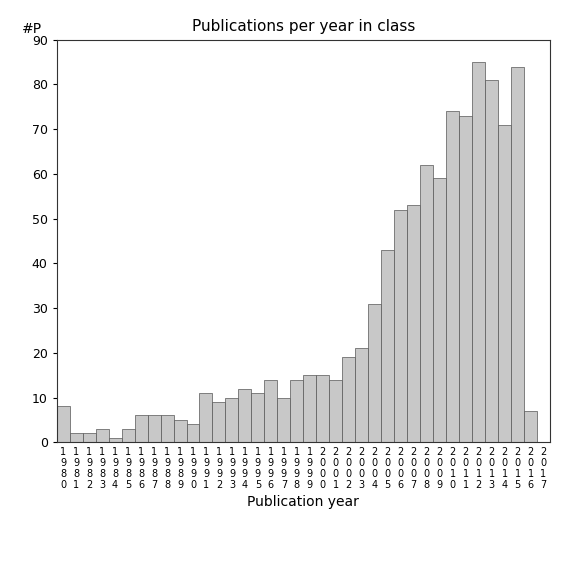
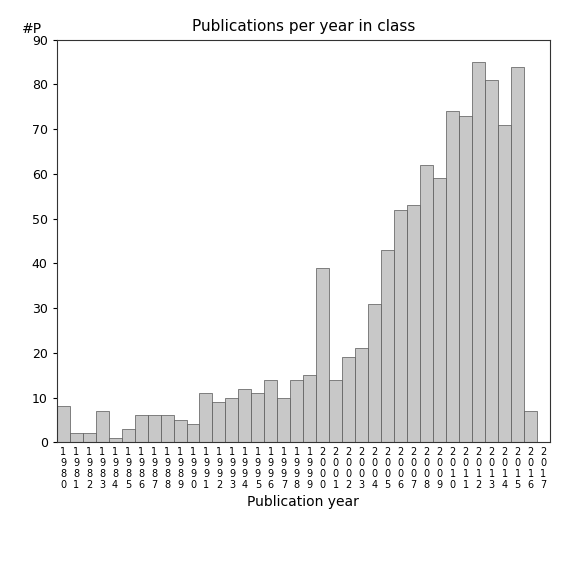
1 9 8 3: 3 -> 7
2 0 0 0: 15 -> 39
